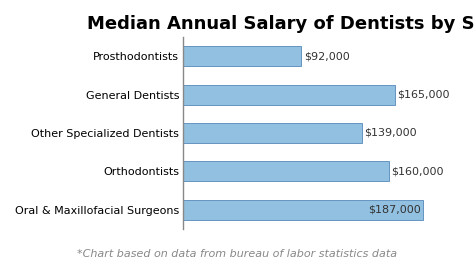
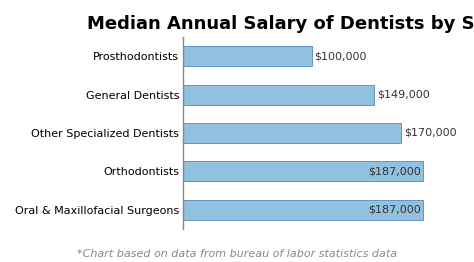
Prosthodontists: $92,000 -> $100,000
General Dentists: $165,000 -> $149,000
Other Specialized Dentists: $139,000 -> $170,000
Orthodontists: $160,000 -> $187,000
